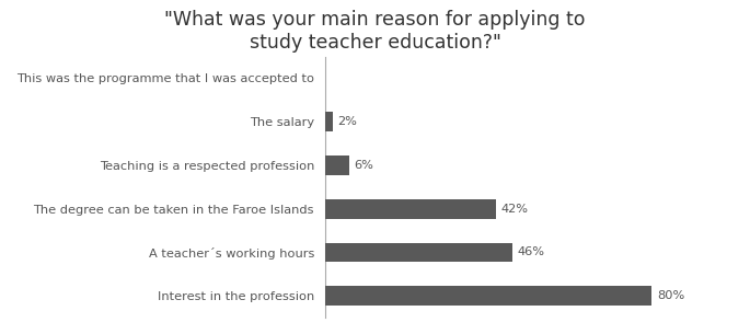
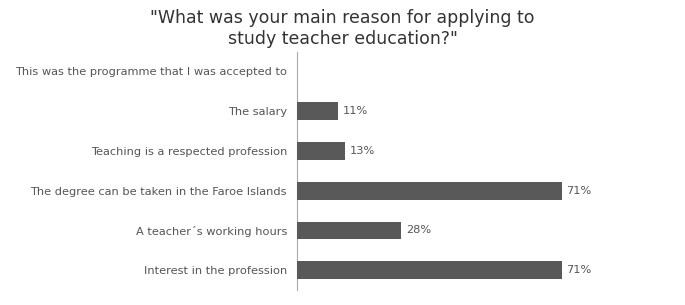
The salary: 2% -> 11%
Teaching is a respected profession: 6% -> 13%
The degree can be taken in the Faroe Islands: 42% -> 71%
A teacher´s working hours: 46% -> 28%
Interest in the profession: 80% -> 71%
